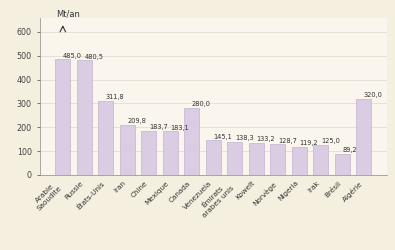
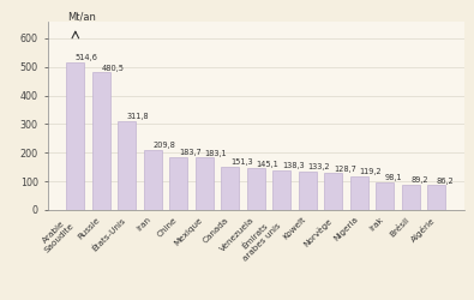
Arabie Saoudite: 485 -> 515
Canada: 280 -> 151
Irak: 125 -> 98
Algérie: 320 -> 86
